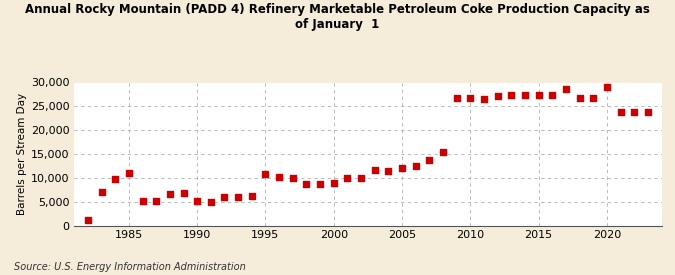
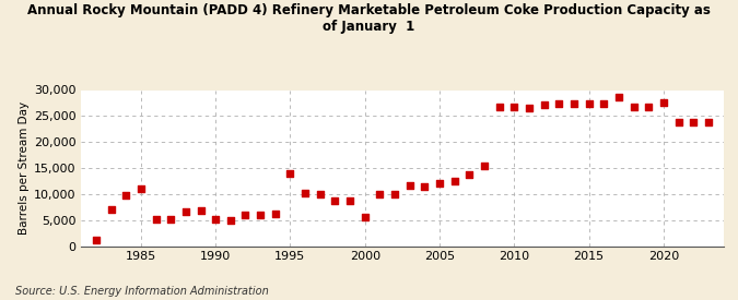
1995: 10,800 -> 14,000
2000: 9,000 -> 5,500
2020: 29,000 -> 27,500
